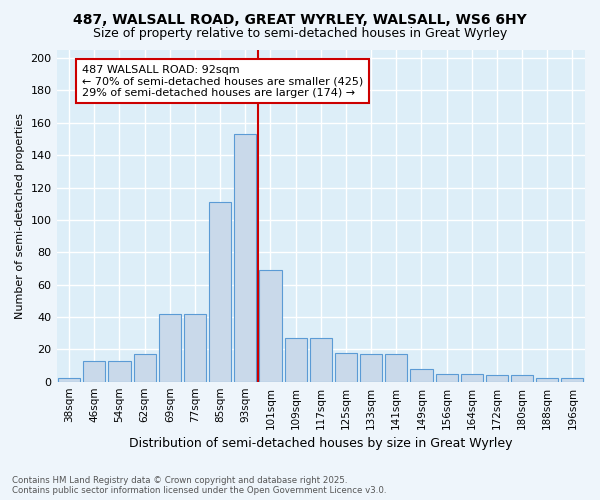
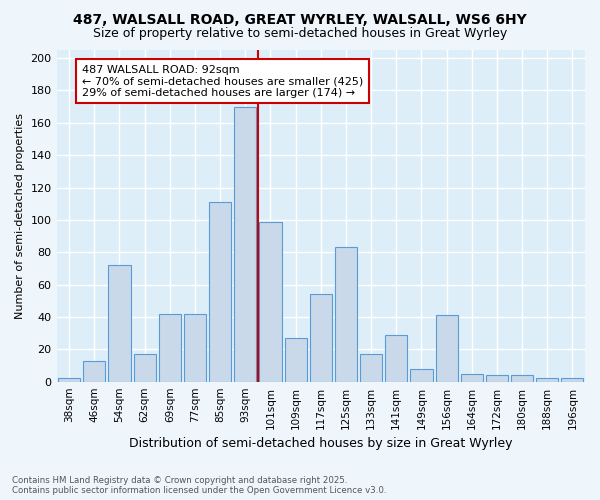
54sqm: 13 -> 72
93sqm: 153 -> 170
101sqm: 69 -> 99
117sqm: 27 -> 54
125sqm: 18 -> 83
141sqm: 17 -> 29
156sqm: 5 -> 41
